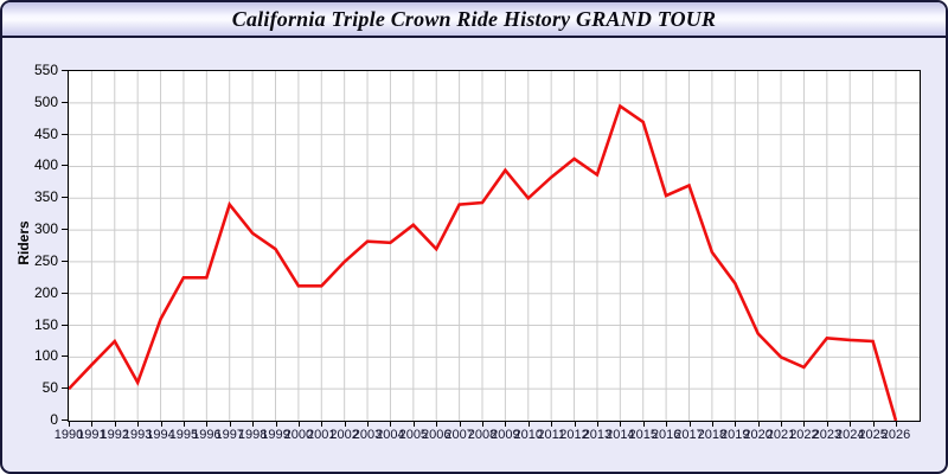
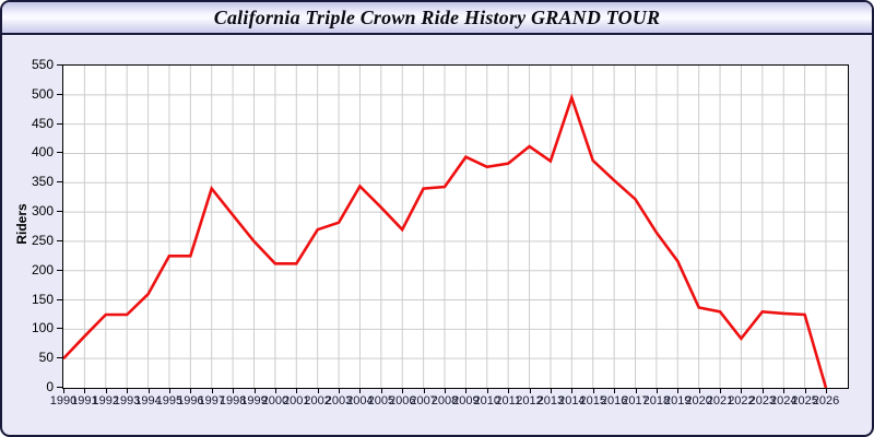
1993: 60 -> 120
1999: 270 -> 250
2002: 250 -> 270
2004: 280 -> 340
2010: 350 -> 380
2015: 470 -> 390
2017: 370 -> 320
2021: 100 -> 130
